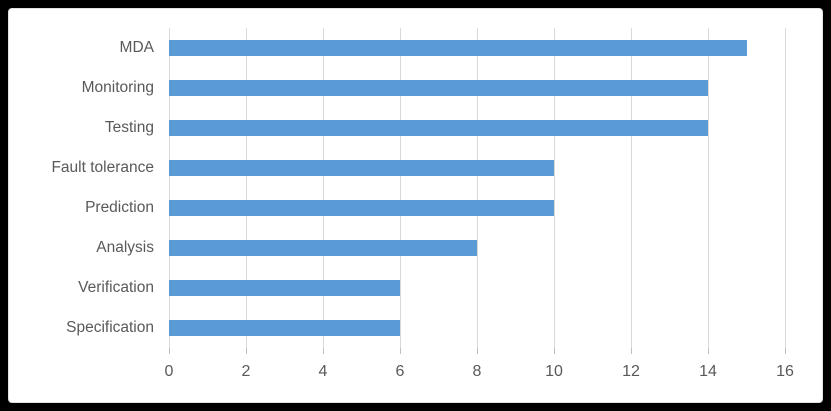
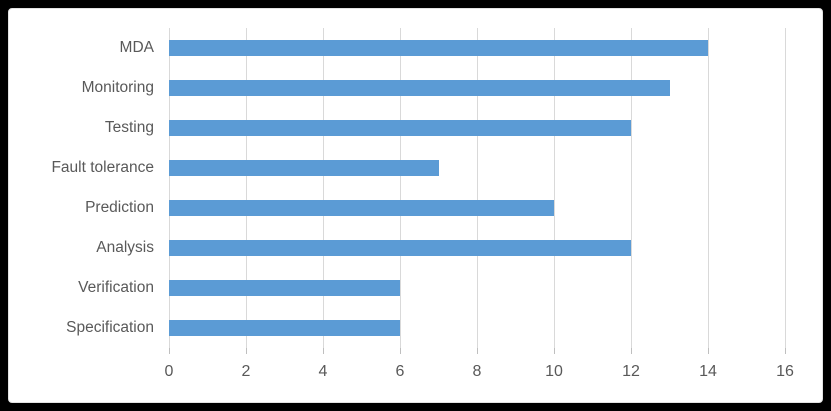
MDA: 15 -> 14
Monitoring: 14 -> 13
Testing: 14 -> 12
Fault tolerance: 10 -> 7
Analysis: 8 -> 12
